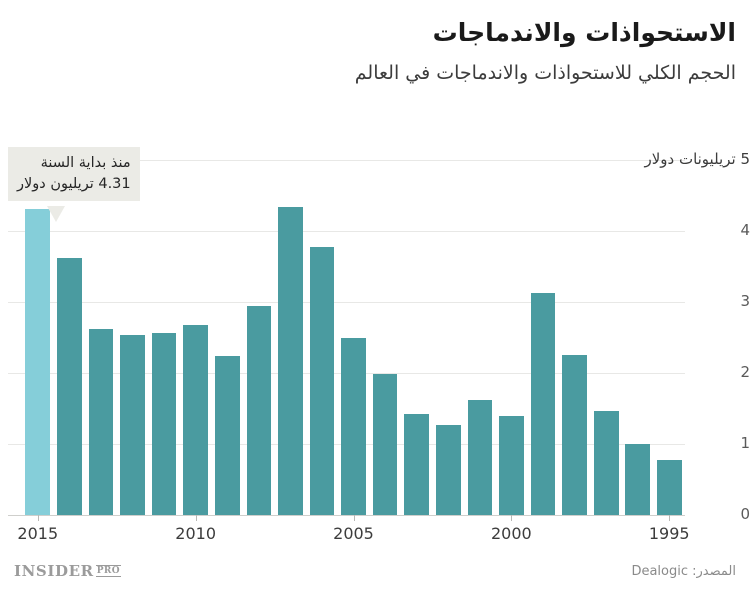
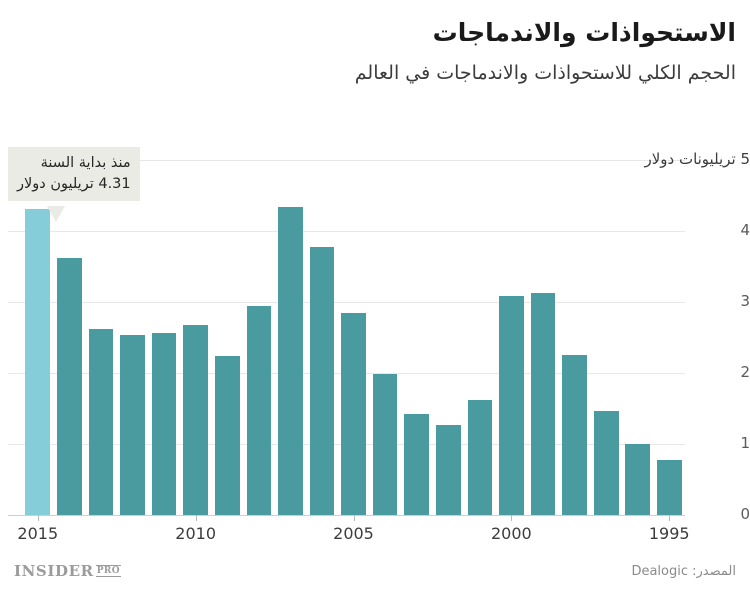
2005: 2.5 -> 2.9
2000: 1.4 -> 3.1
